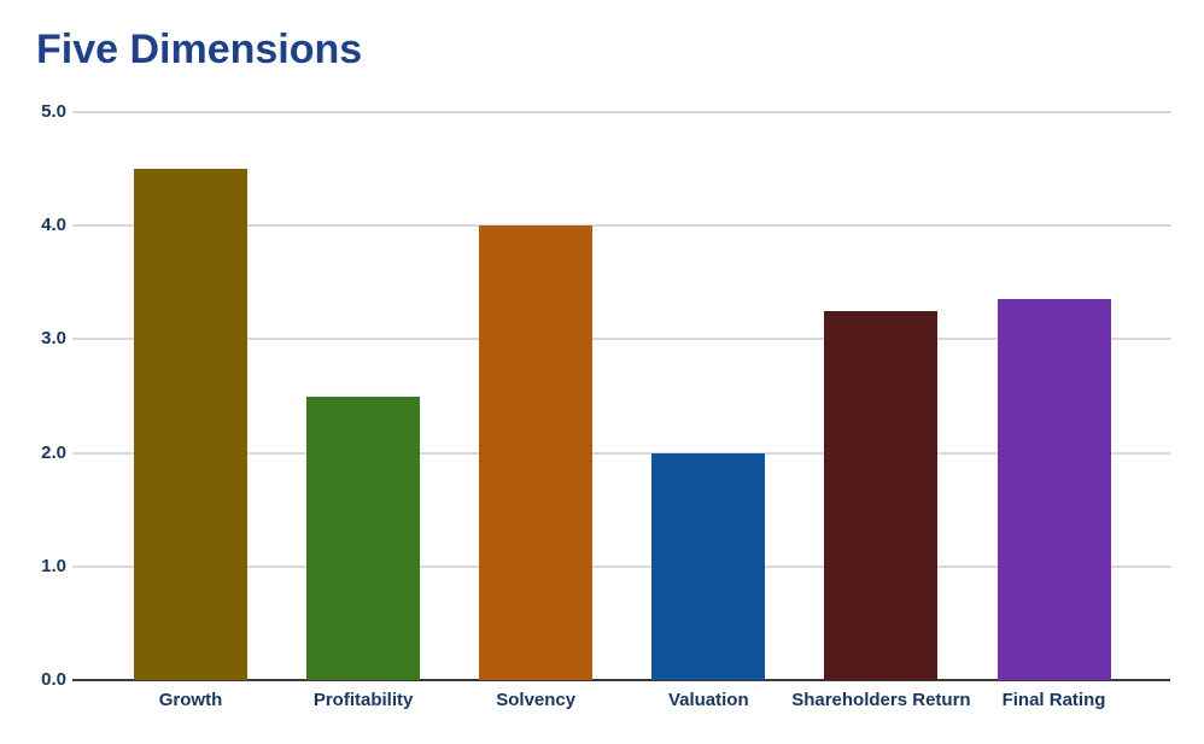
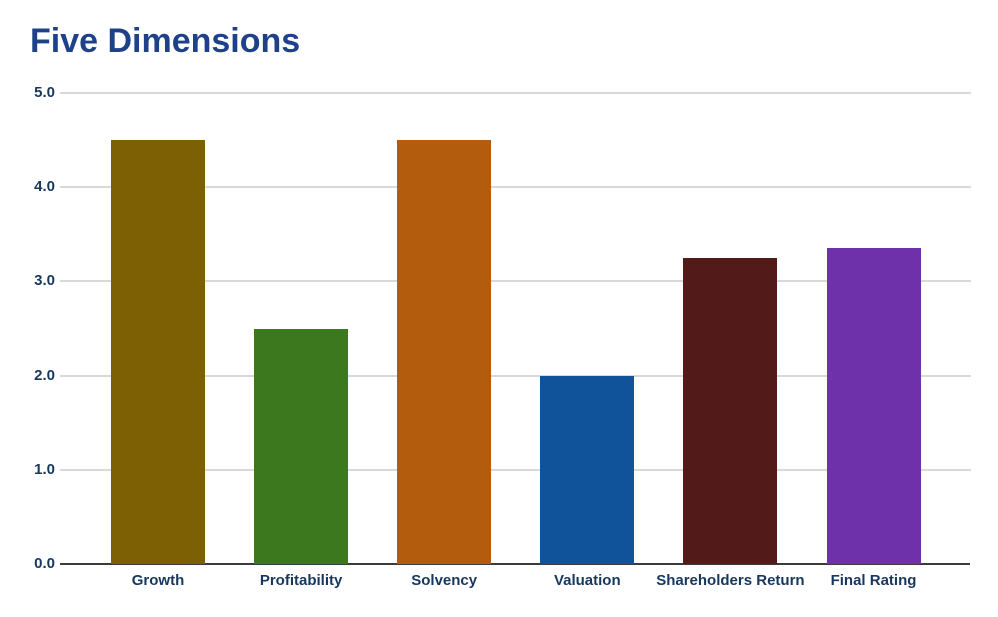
Solvency: 4.0 -> 4.5
